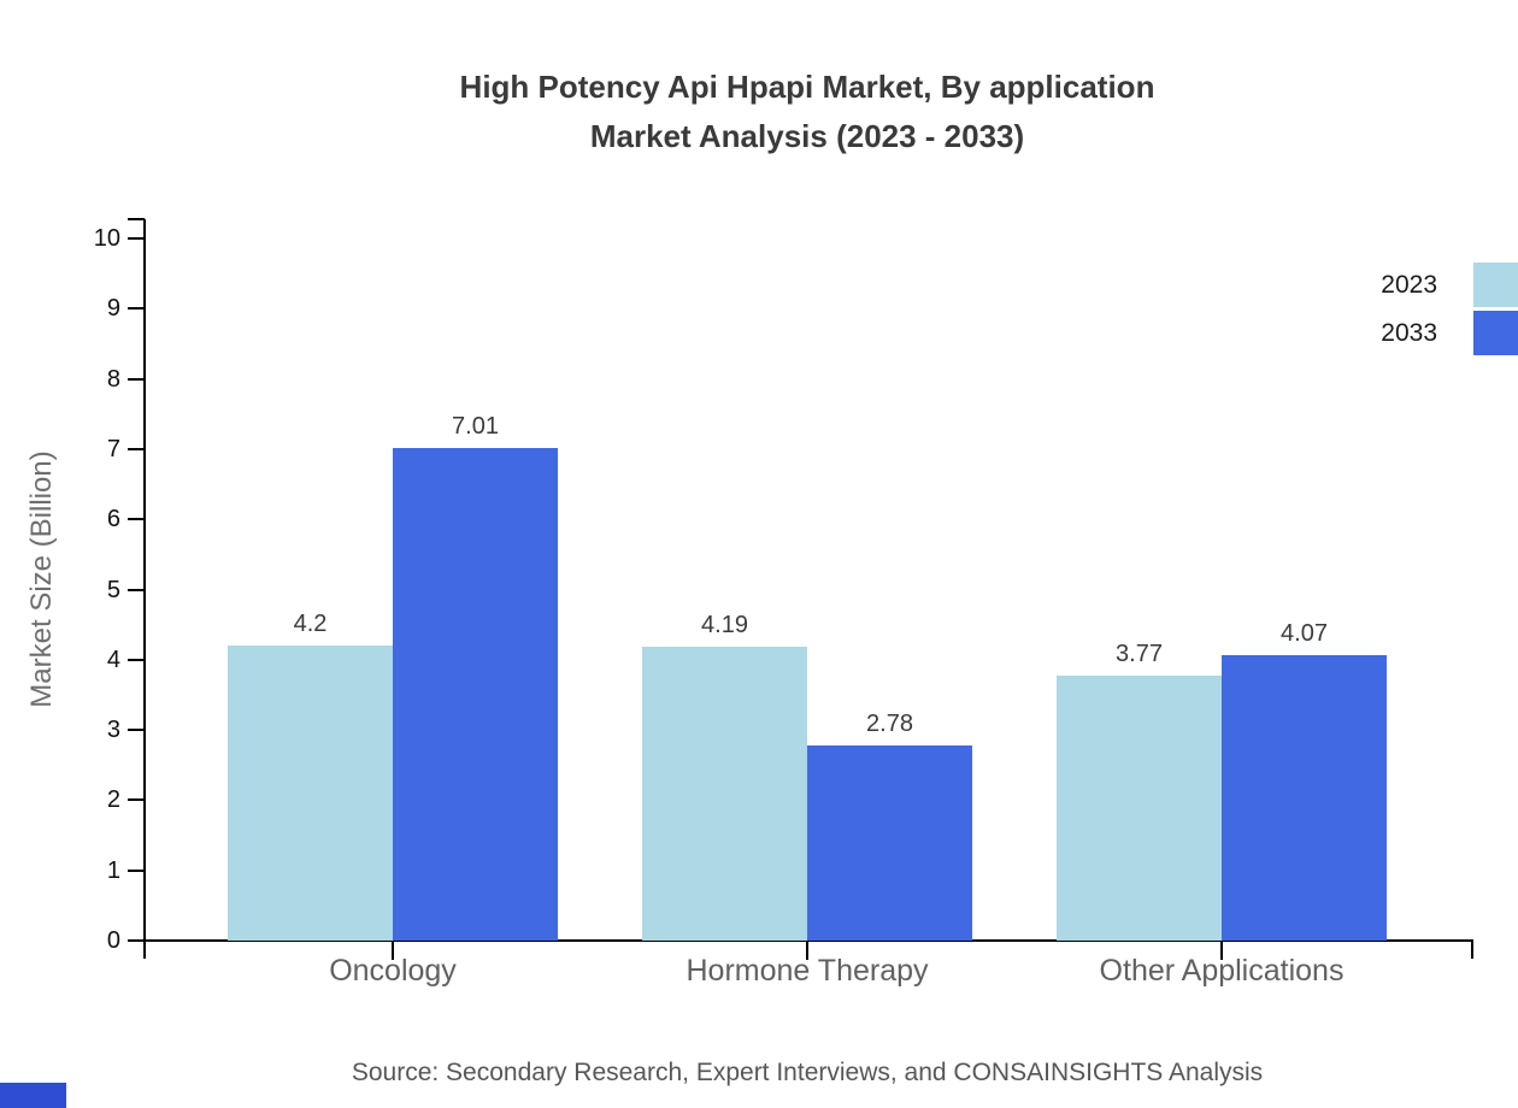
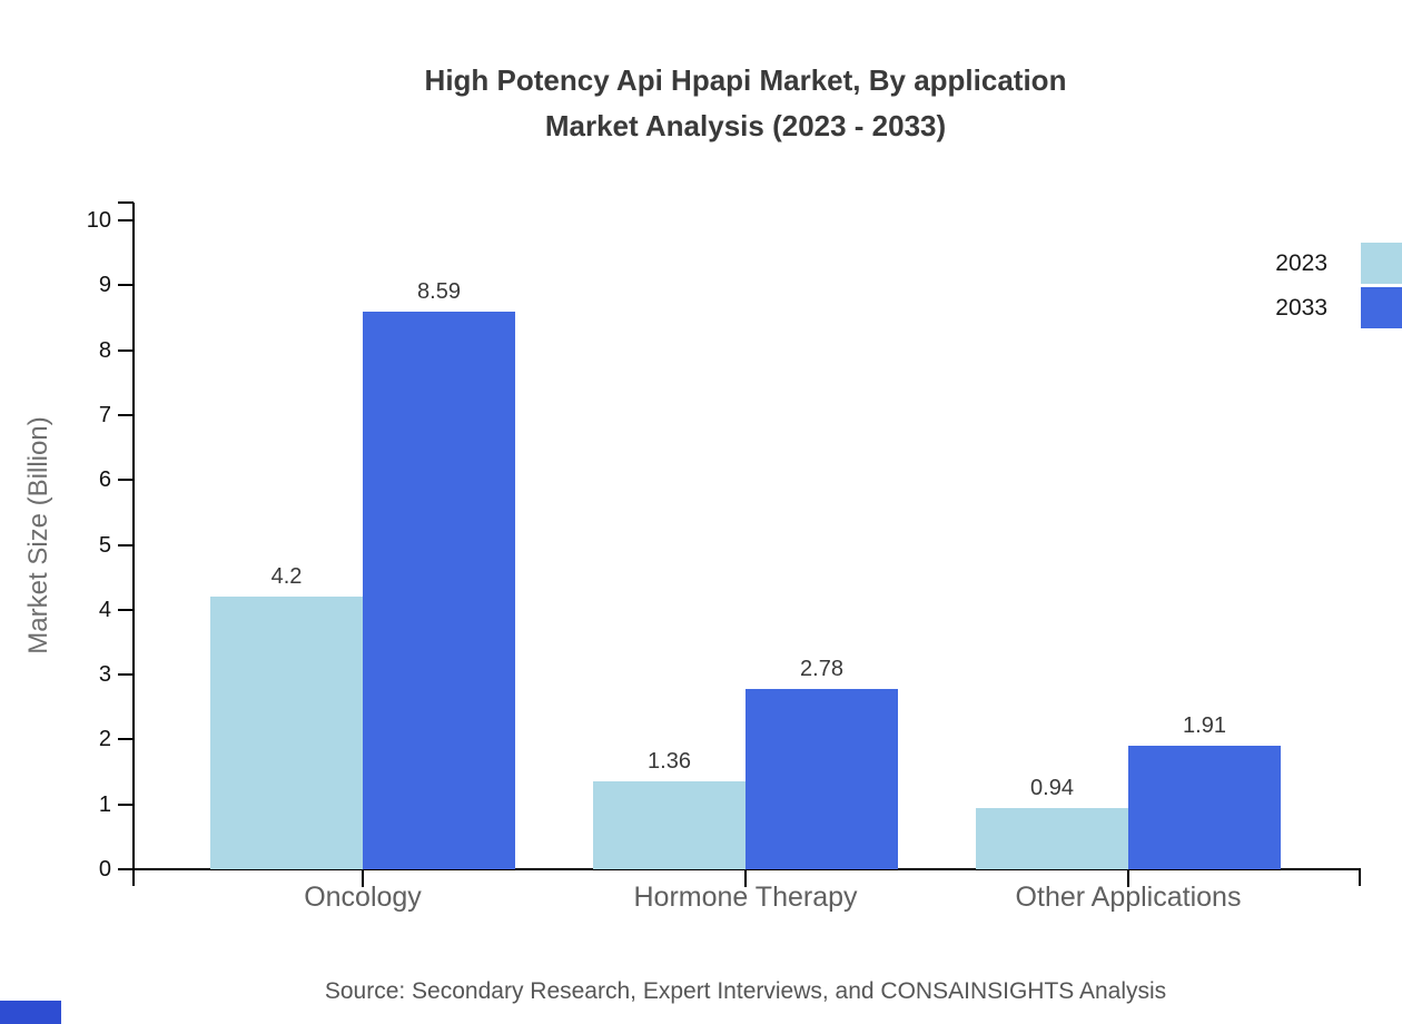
2033/Oncology: 7.01 -> 8.59
2023/Hormone Therapy: 4.19 -> 1.36
2023/Other Applications: 3.77 -> 0.94
2033/Other Applications: 4.07 -> 1.91
